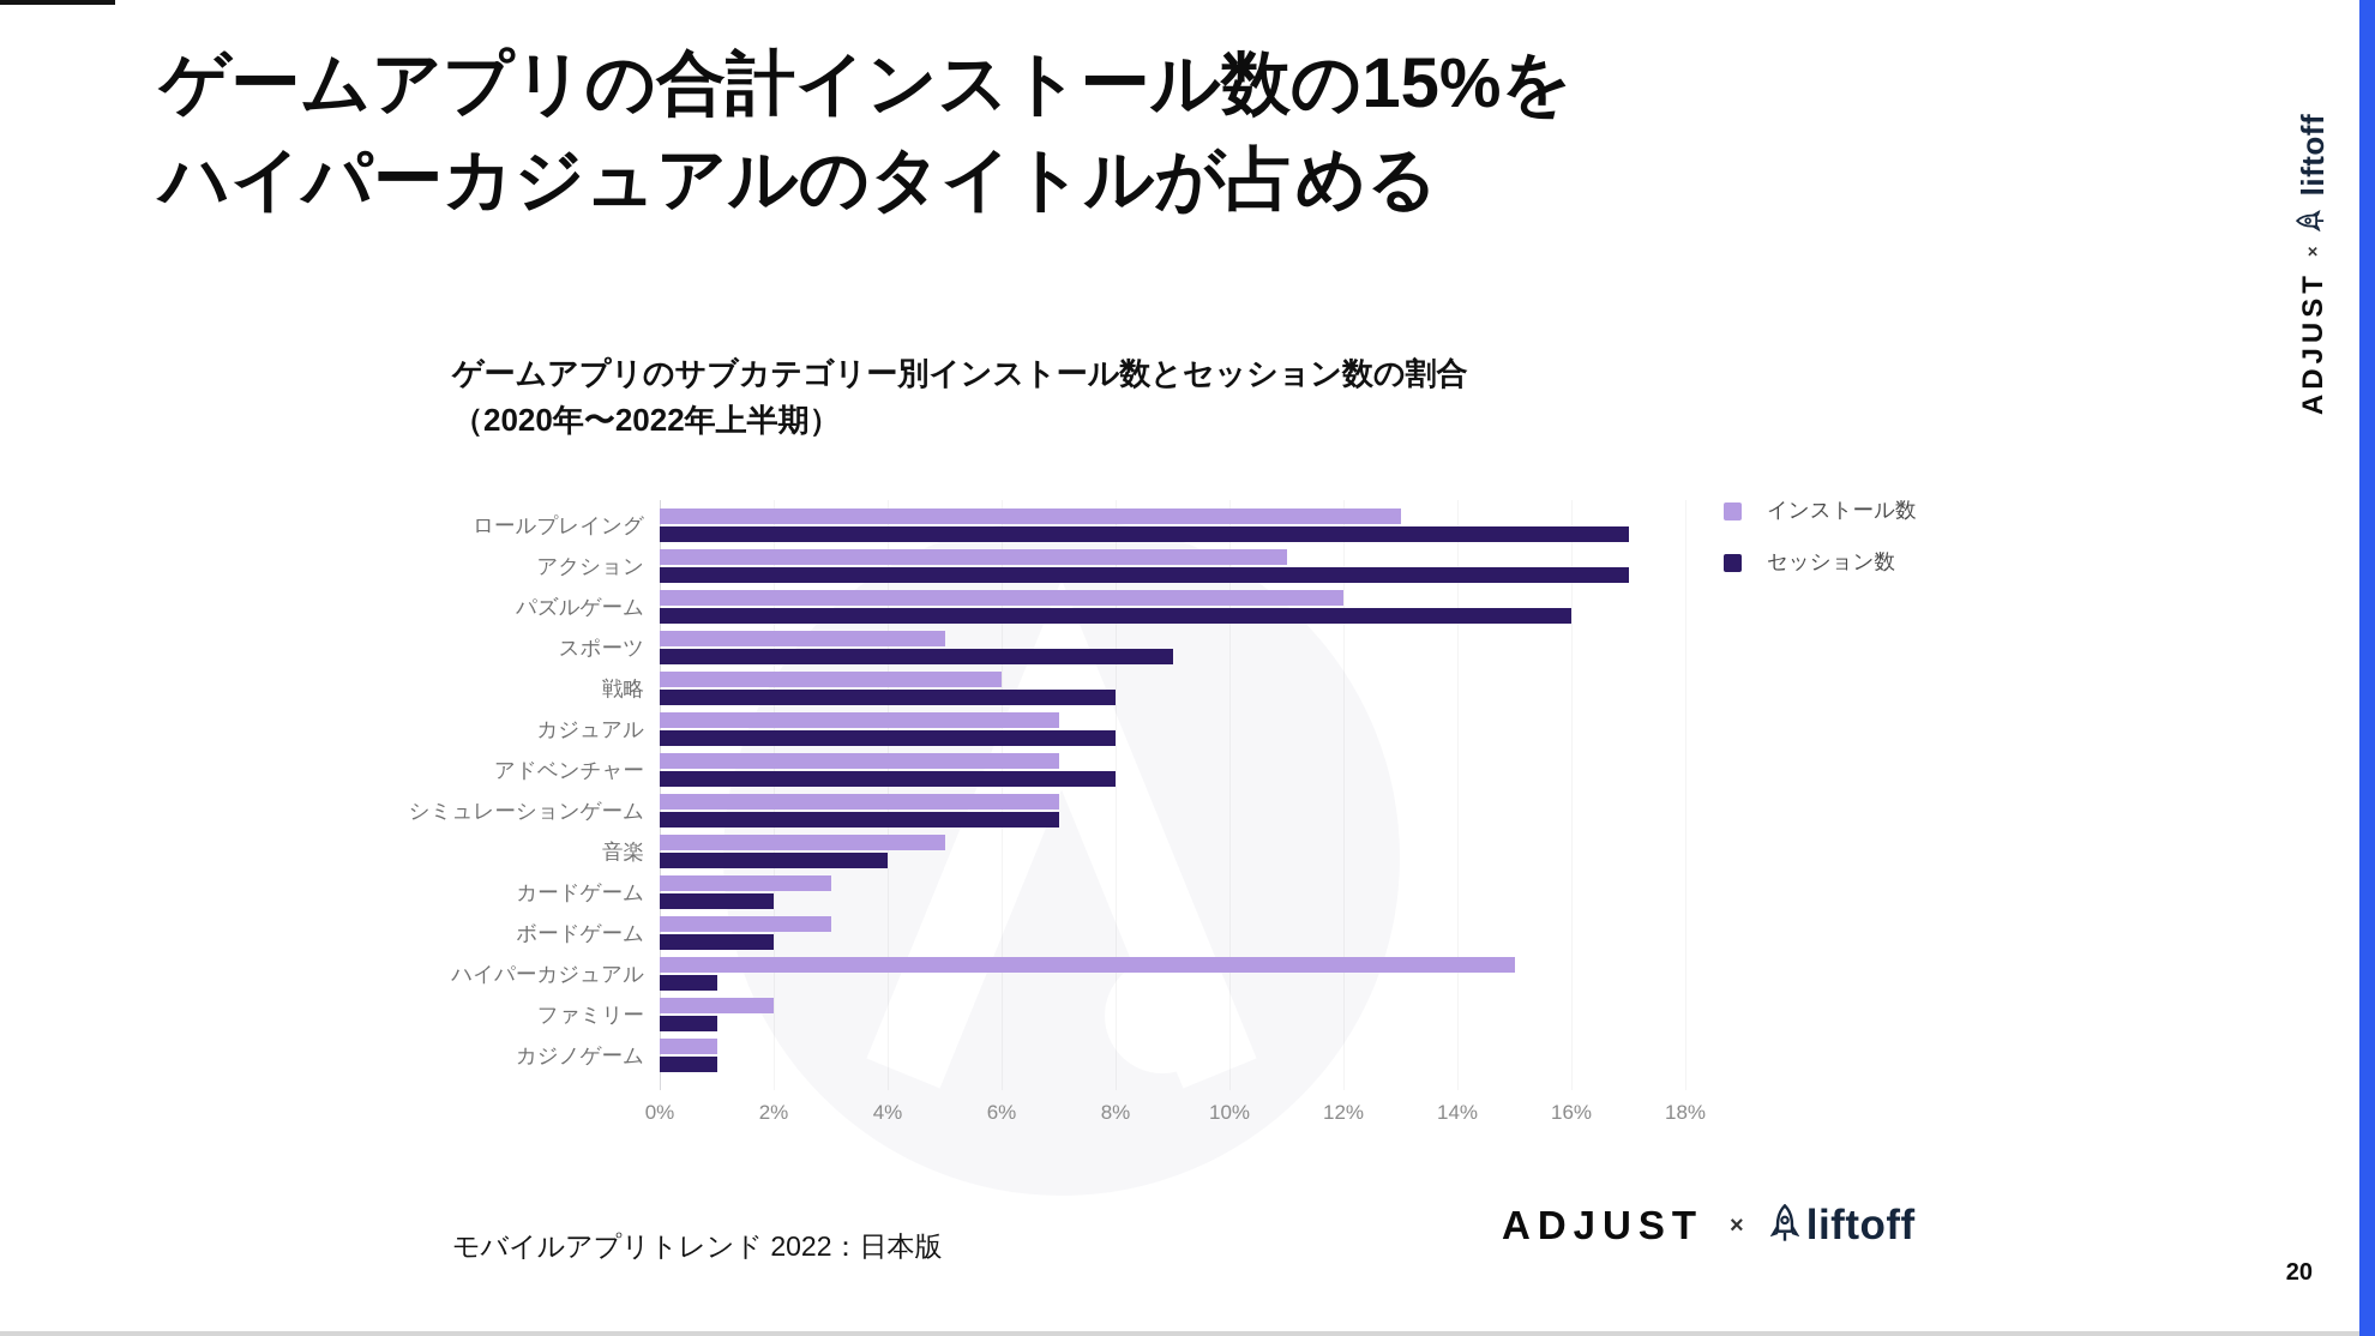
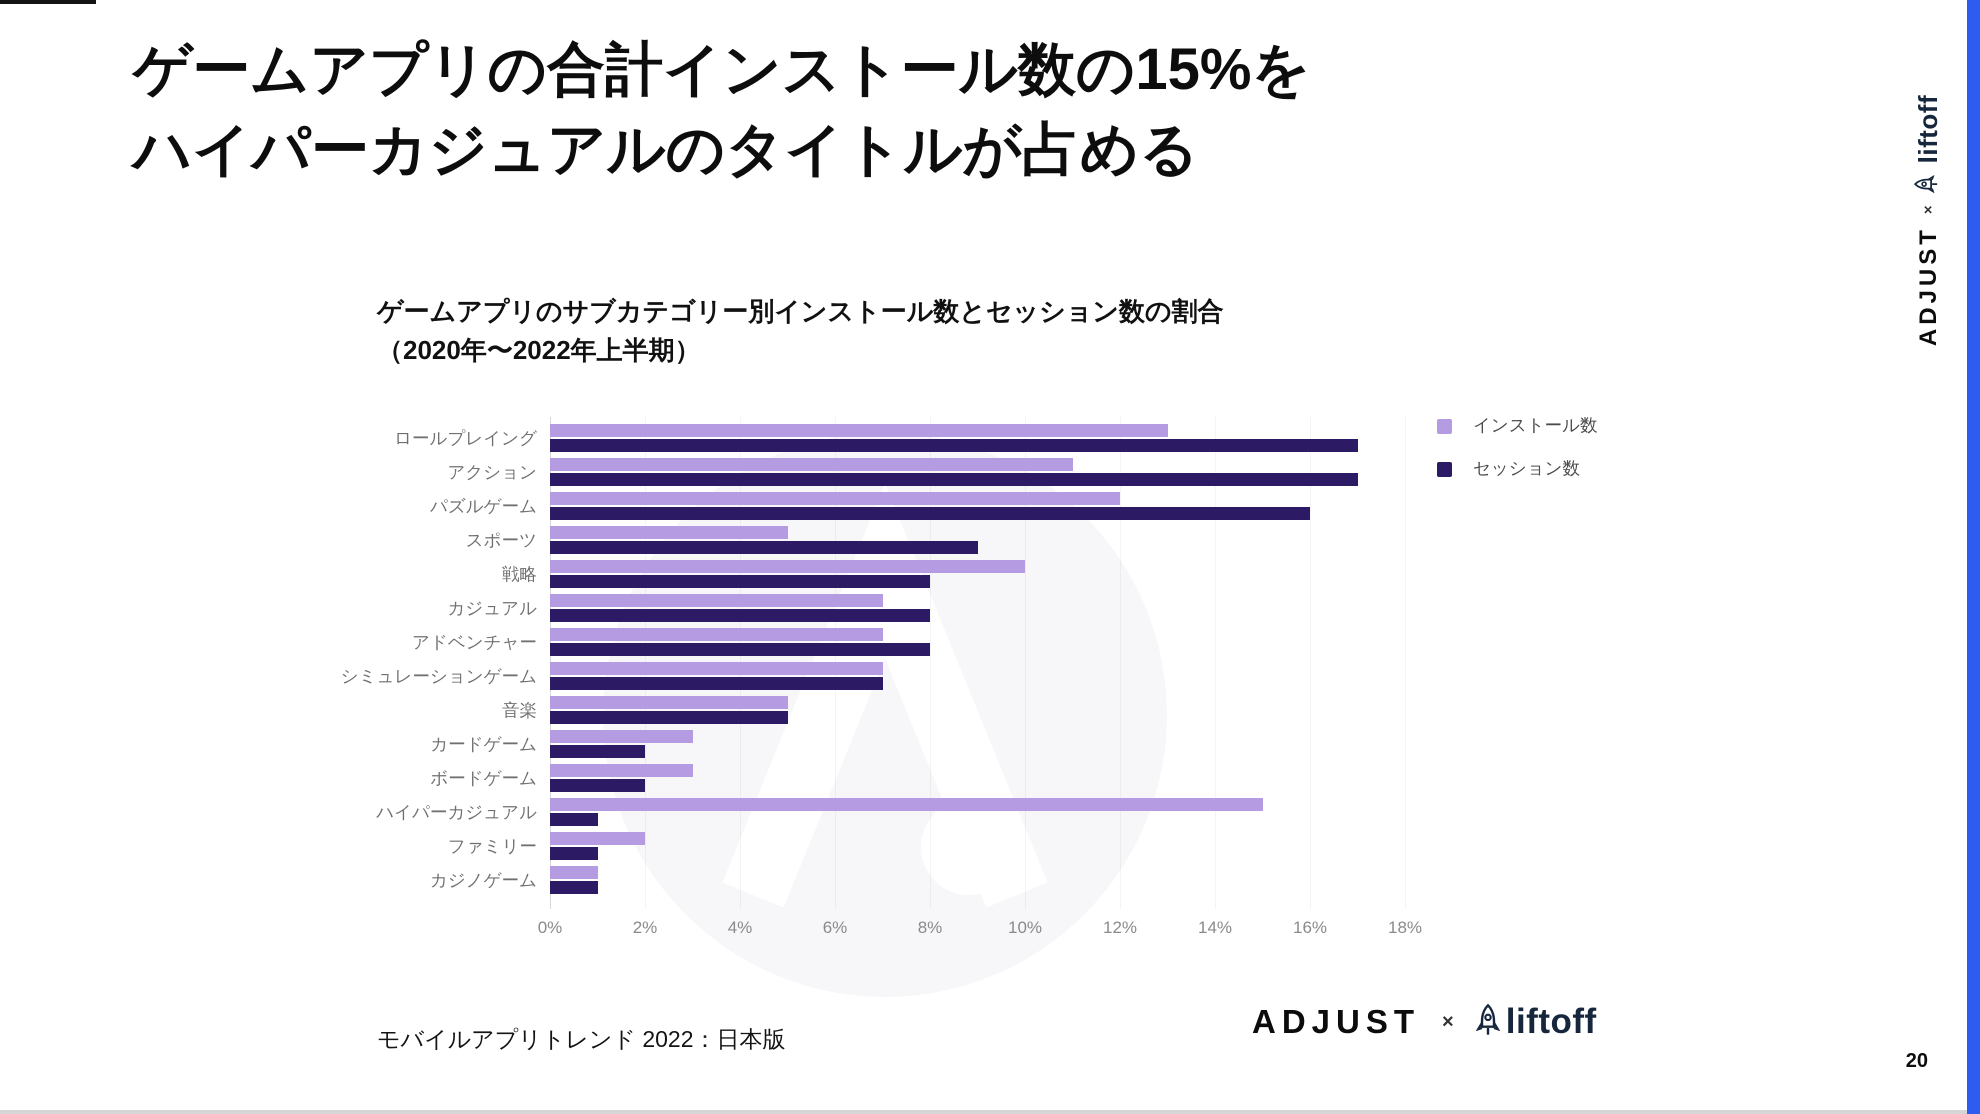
インストール数/戦略: 6% -> 10%
セッション数/音楽: 4% -> 5%
